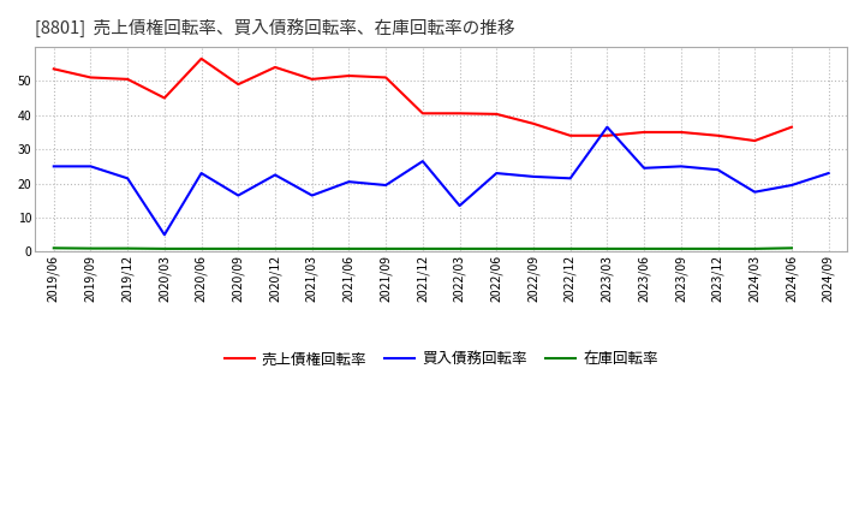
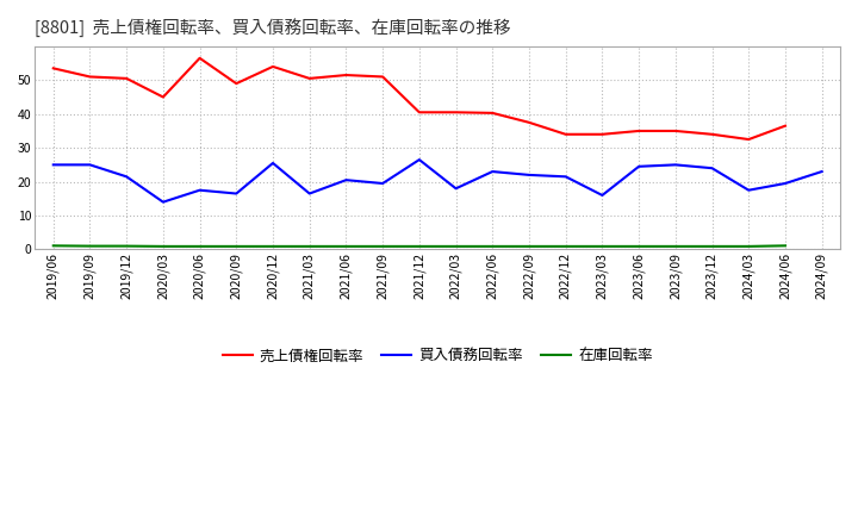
買入債務回転率/2020/03: 5.0 -> 14.0
買入債務回転率/2020/06: 23.0 -> 17.5
買入債務回転率/2020/12: 22.5 -> 25.5
買入債務回転率/2022/03: 13.5 -> 18.0
買入債務回転率/2023/03: 36.5 -> 16.0
